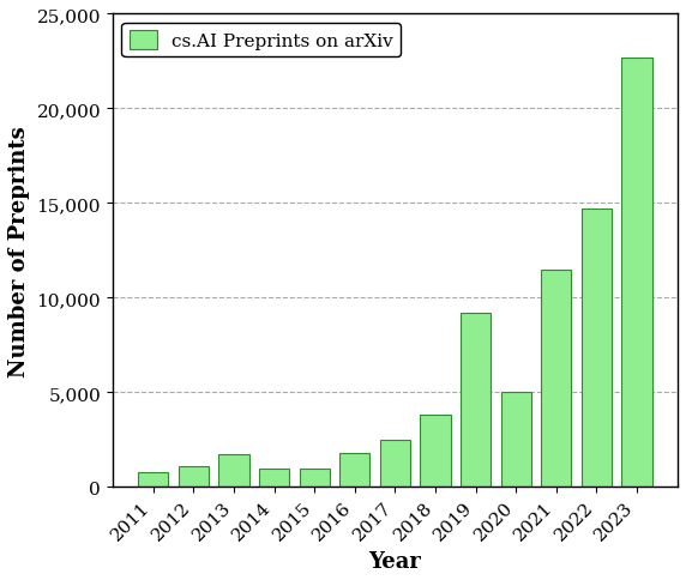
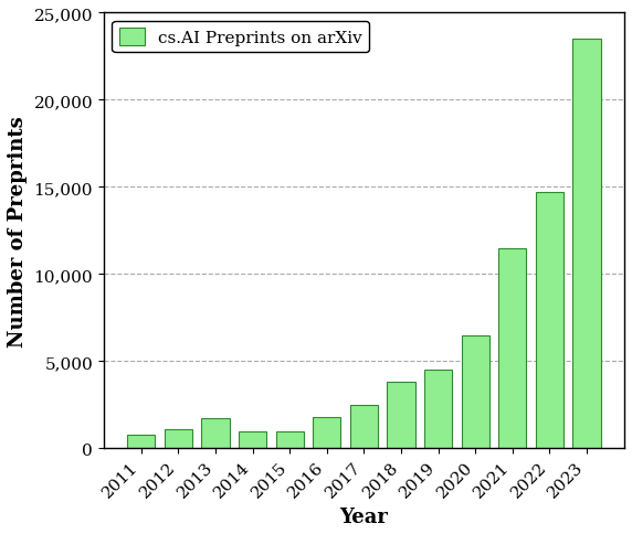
2019: 9,200 -> 4,500
2020: 5,000 -> 6,500
2023: 22,700 -> 23,500
